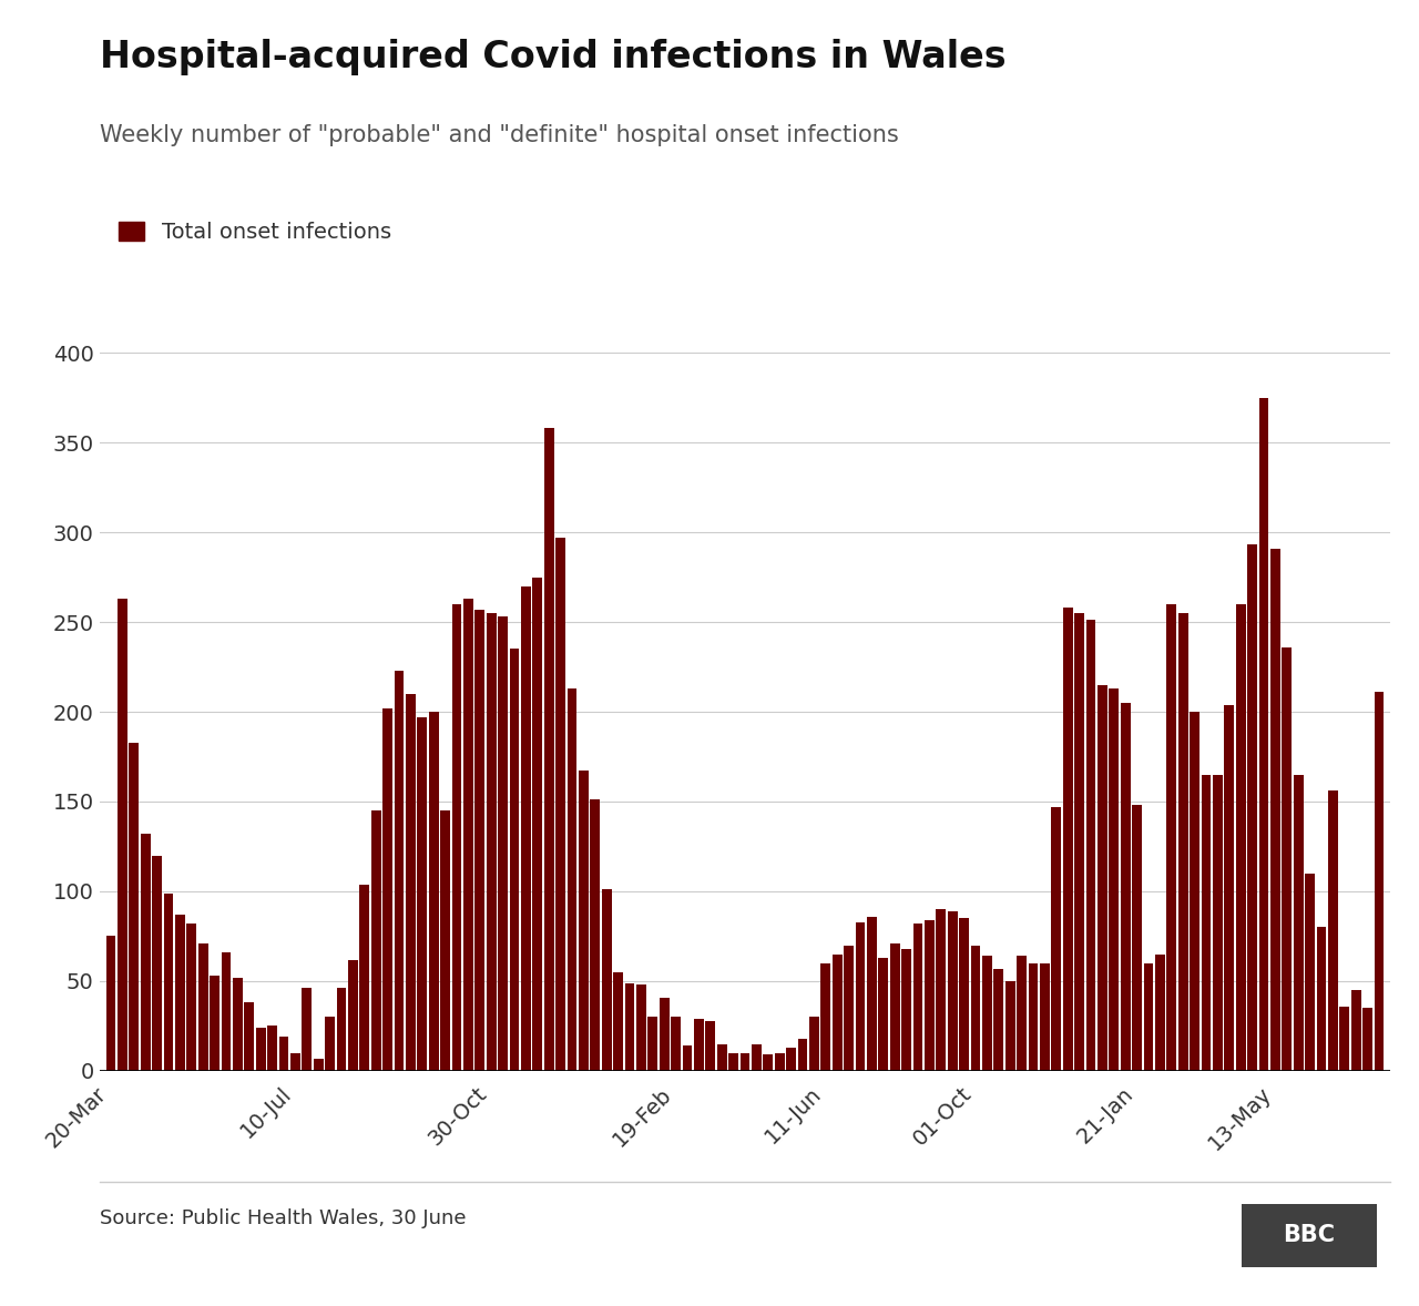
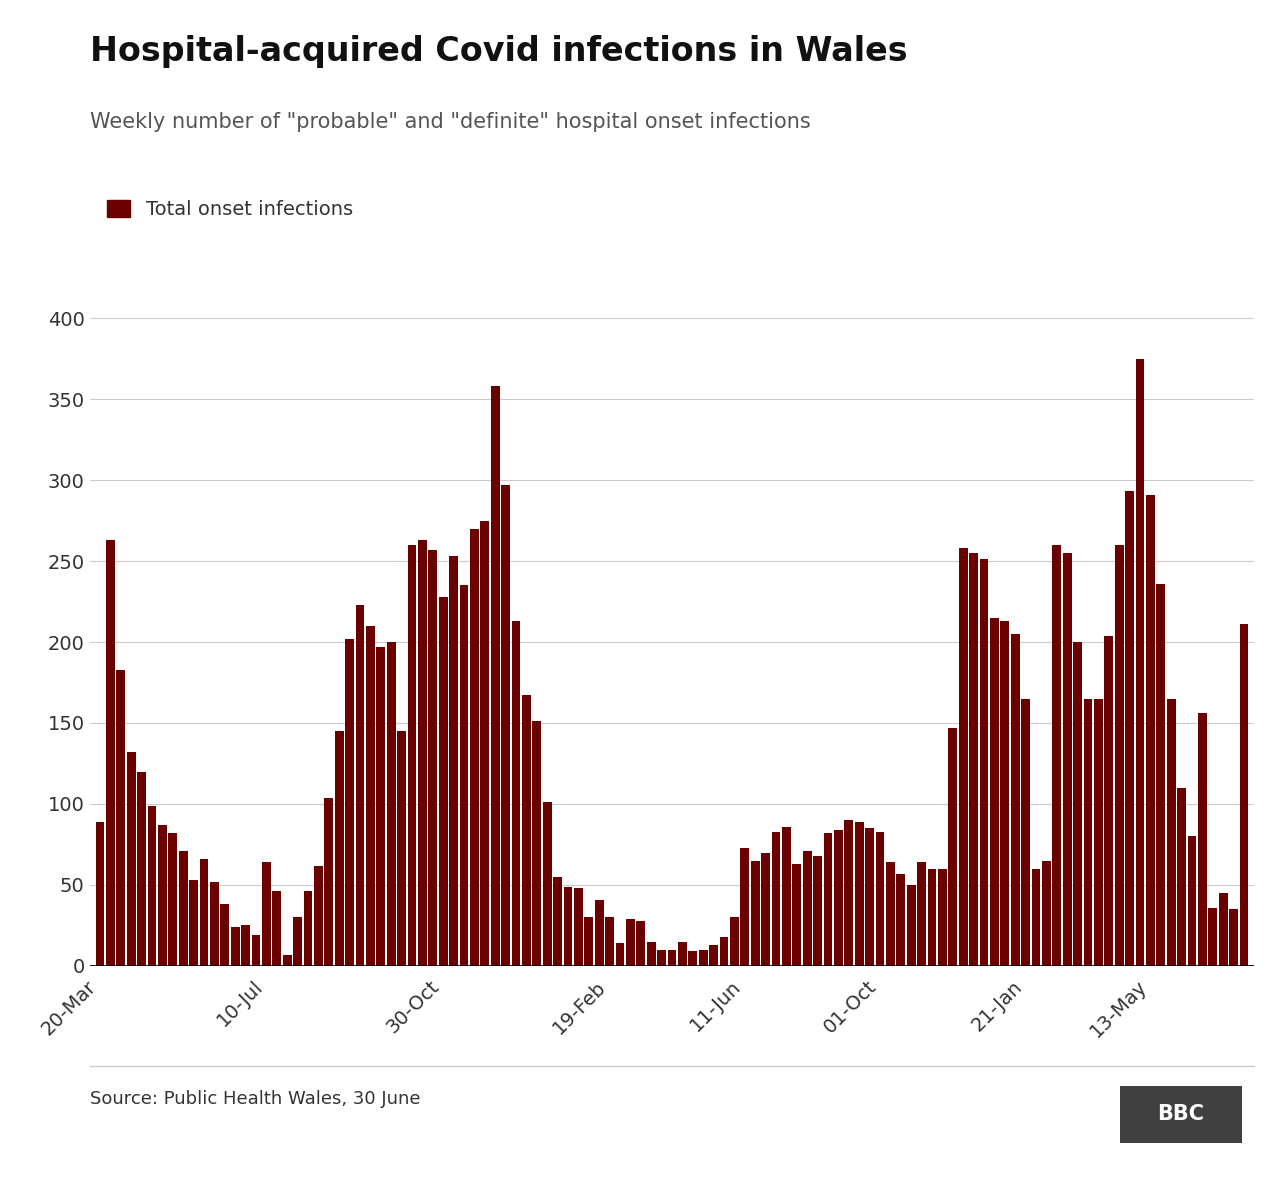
20-Mar: 75 -> 89
10-Jul: 10 -> 64
30-Oct: 255 -> 228
11-Jun: 60 -> 73
01-Oct: 70 -> 83
21-Jan: 148 -> 165
